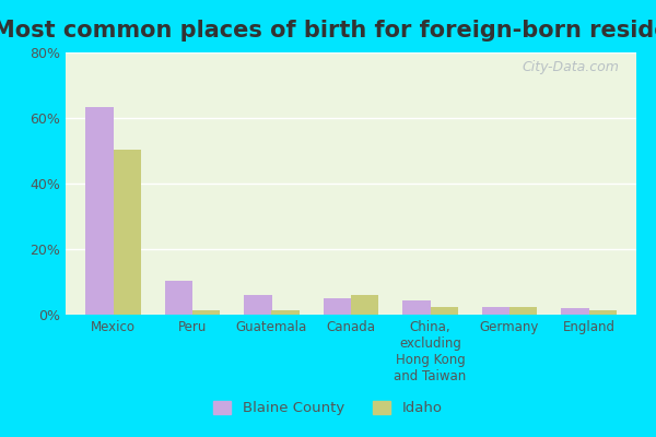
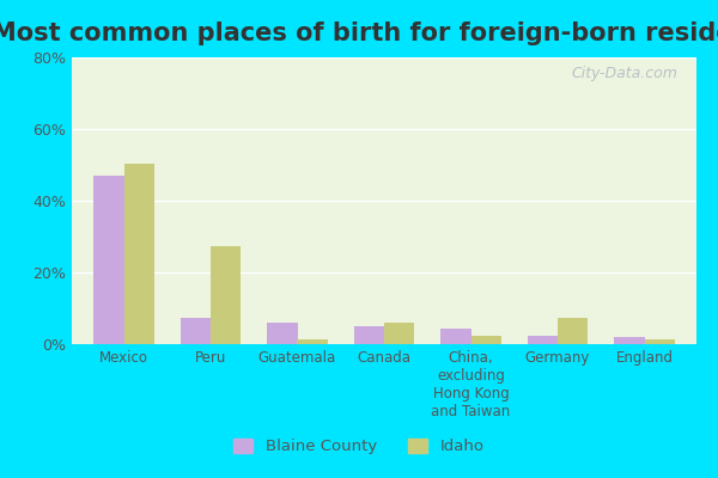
Blaine County/Mexico: 63.5% -> 47.0%
Blaine County/Peru: 10.5% -> 7.5%
Idaho/Peru: 1.5% -> 27.5%
Idaho/Germany: 2.5% -> 7.5%
